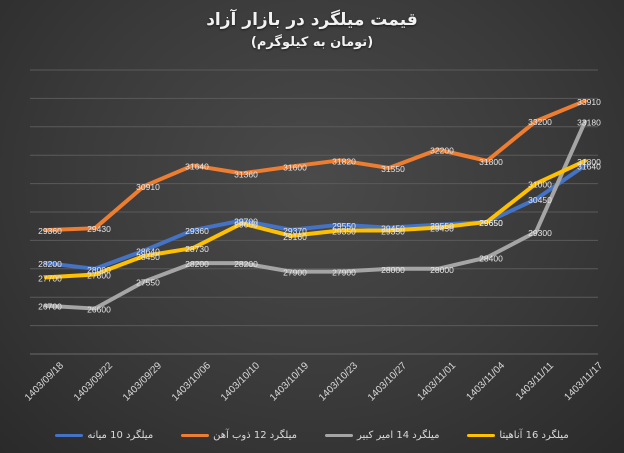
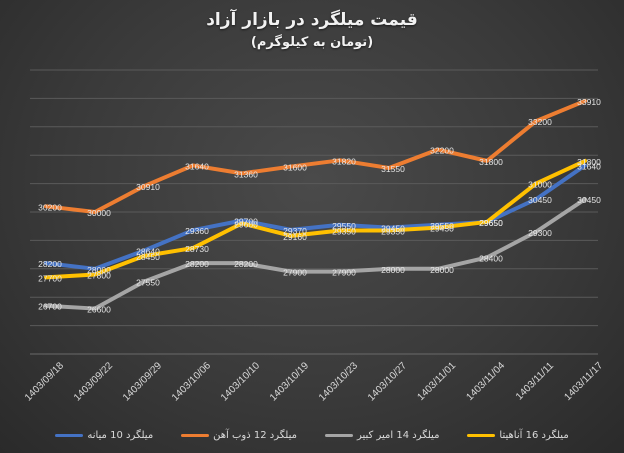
میلگرد 12 ذوب آهن/1403/09/18: 29360 -> 30200
میلگرد 12 ذوب آهن/1403/09/22: 29430 -> 30000
میلگرد 14 امیر کبیر/1403/11/17: 33180 -> 30450
